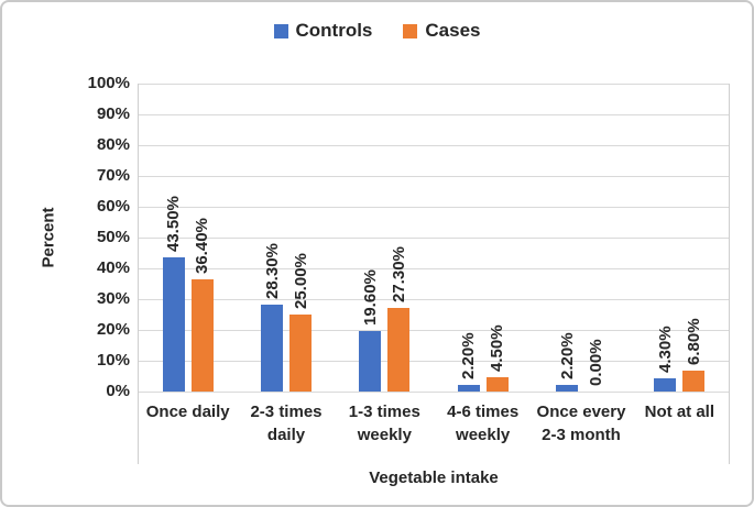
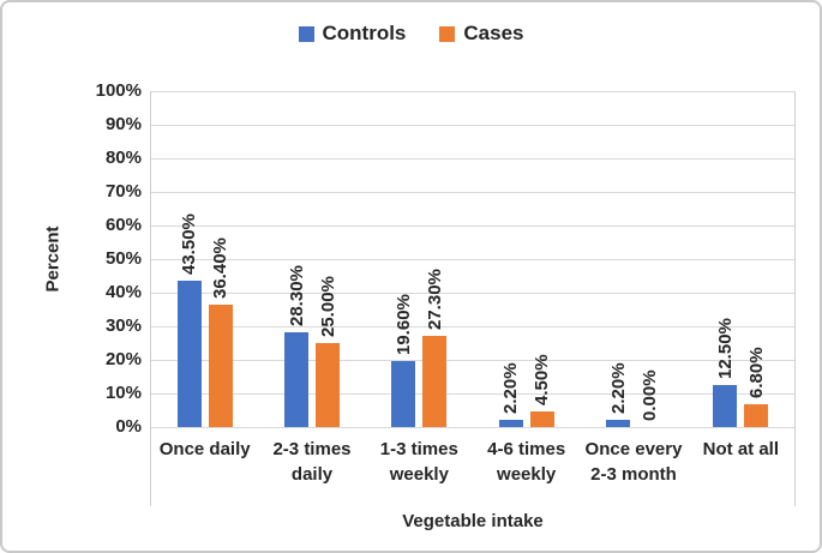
Controls/Not at all: 4.30% -> 12.50%
